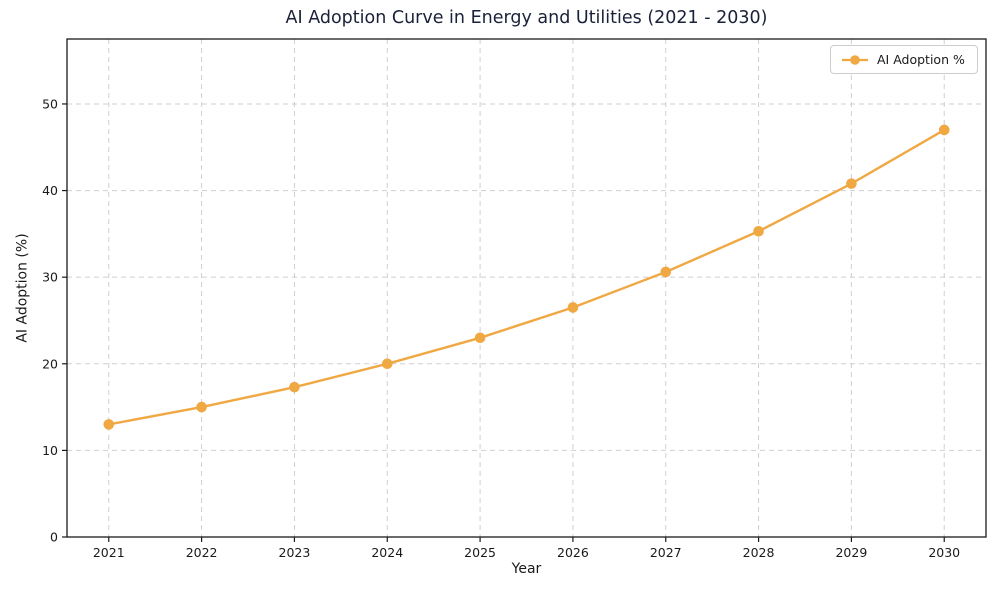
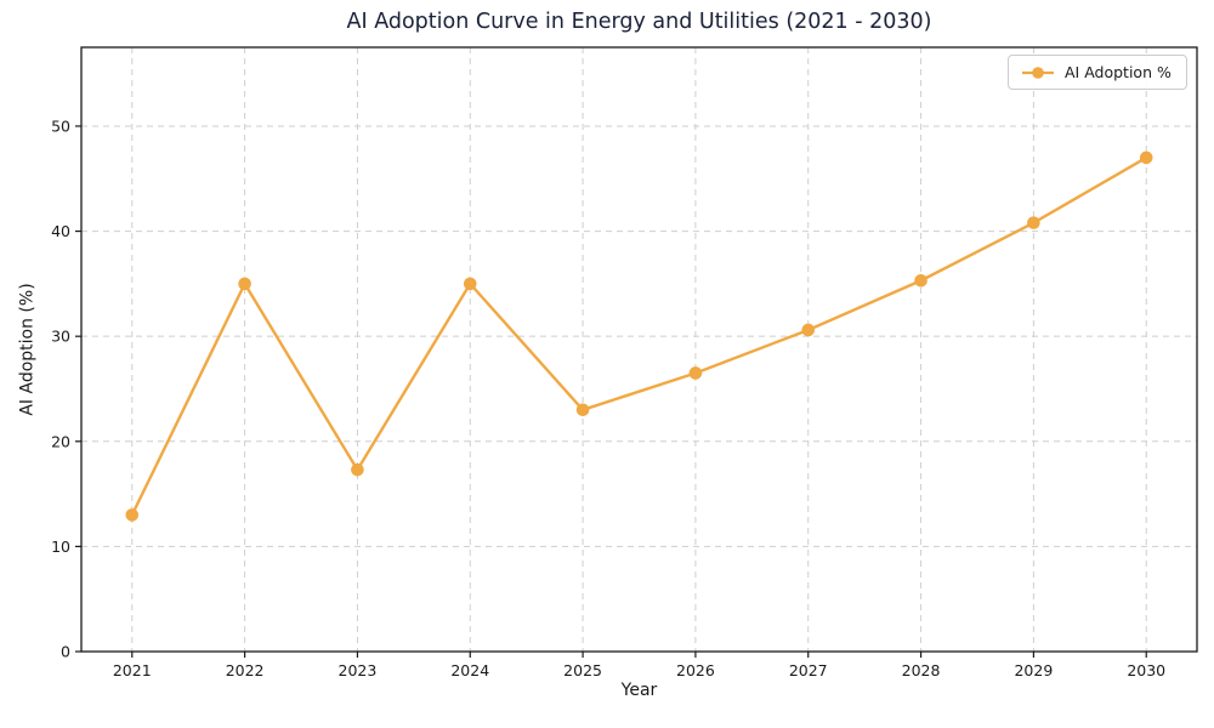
2022: 15 -> 35
2024: 20 -> 35
